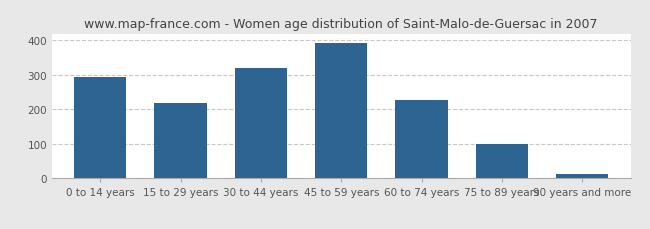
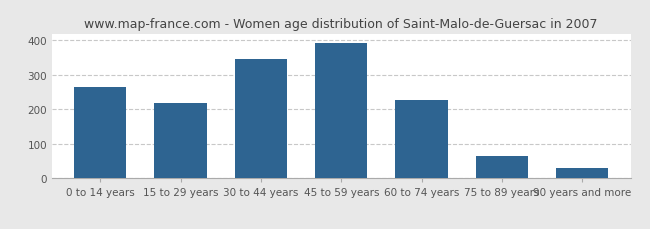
0 to 14 years: 295 -> 265
30 to 44 years: 320 -> 345
75 to 89 years: 101 -> 65
90 years and more: 13 -> 30
